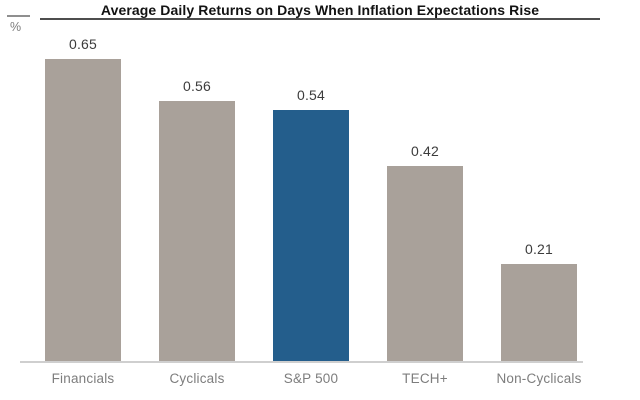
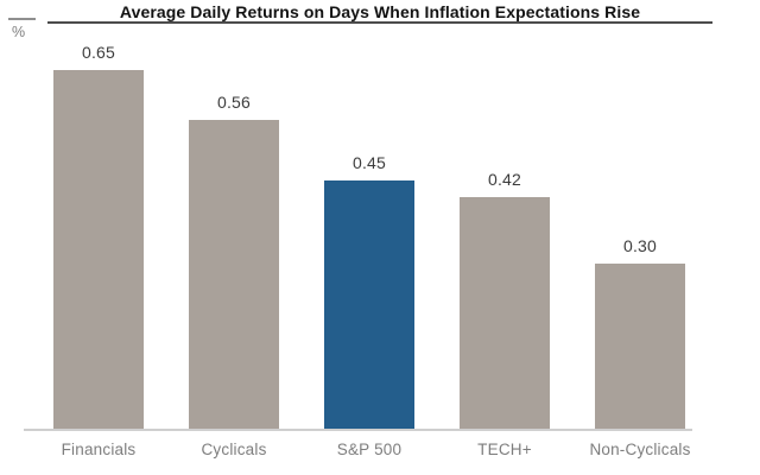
S&P 500: 0.54 -> 0.45
Non-Cyclicals: 0.21 -> 0.30
